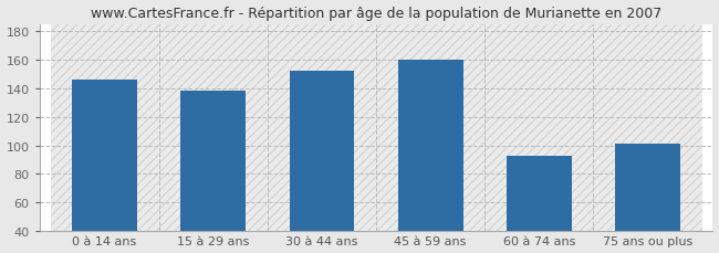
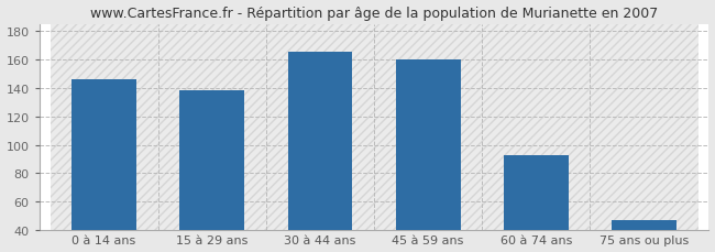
30 à 44 ans: 152 -> 165
75 ans ou plus: 101 -> 47
